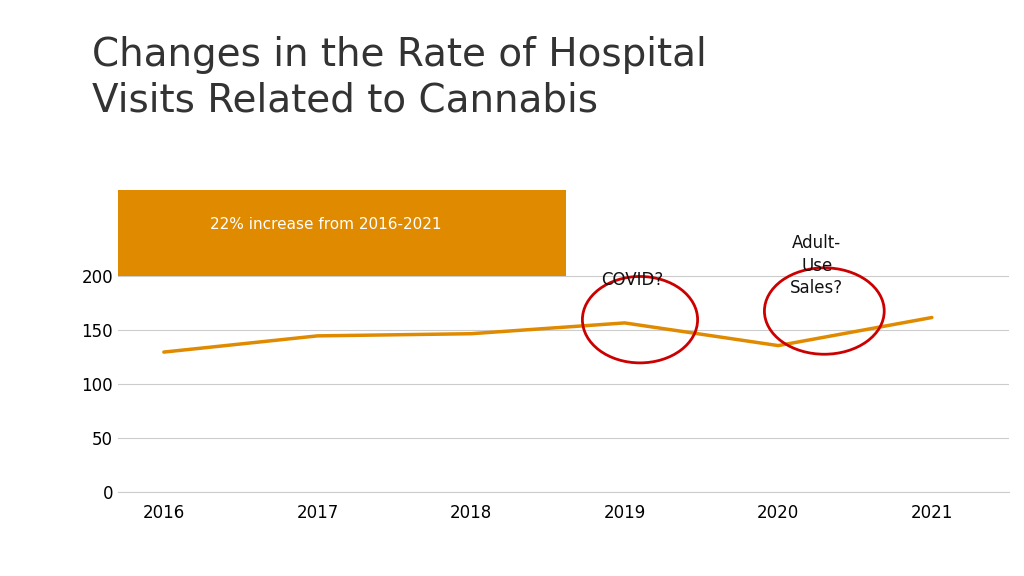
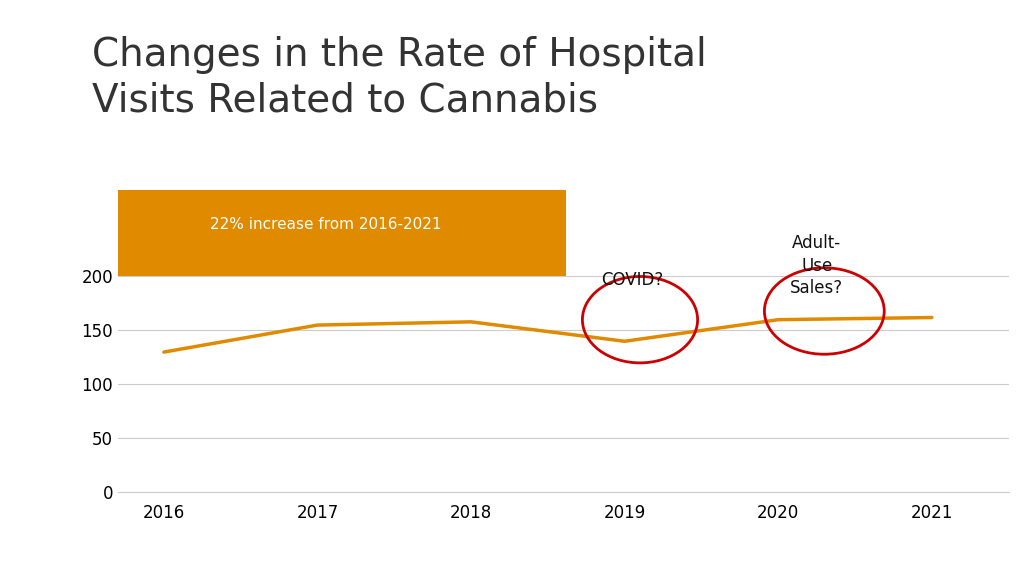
2017: 145 -> 155
2018: 147 -> 158
2019: 157 -> 140
2020: 136 -> 160
